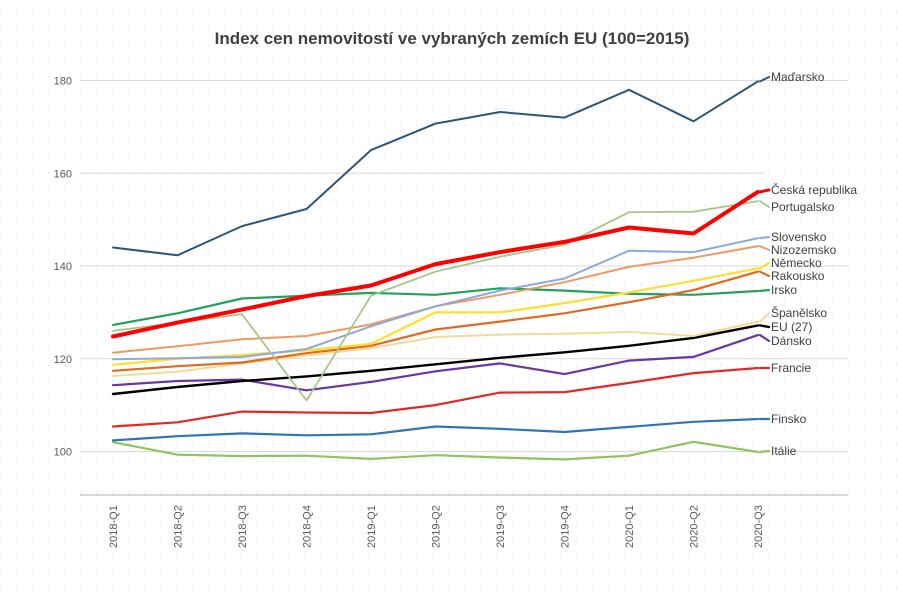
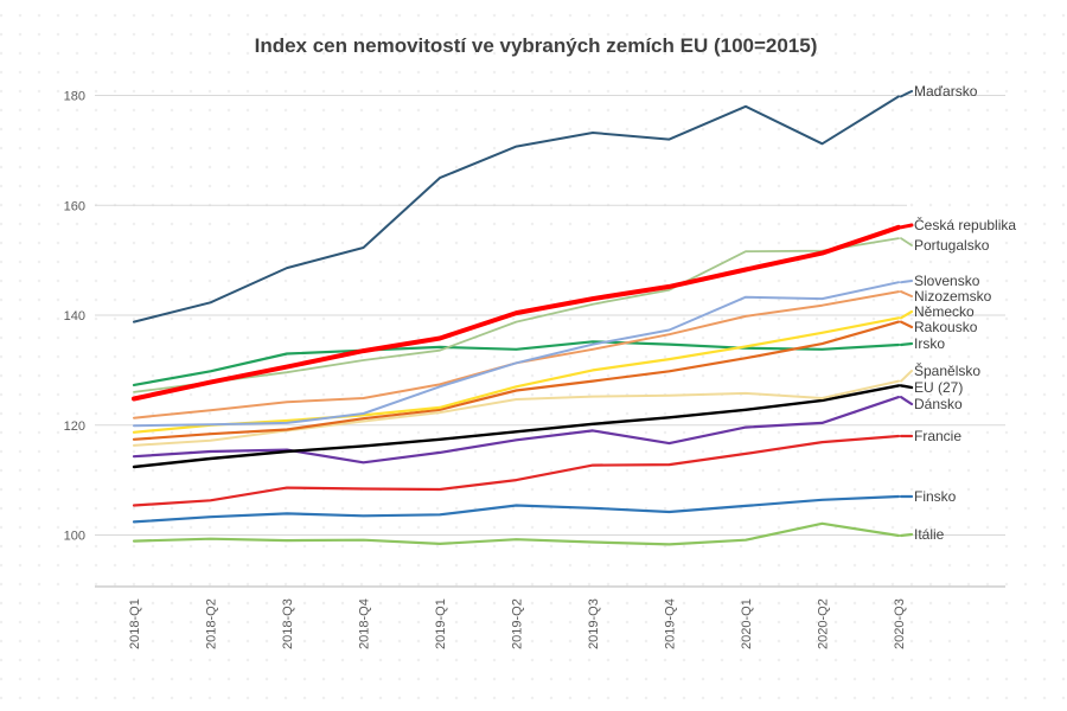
Maďarsko/2018-Q1: 144 -> 139
Itálie/2018-Q1: 102 -> 99
Portugalsko/2018-Q4: 111 -> 132
Německo/2019-Q2: 130 -> 127
Česká republika/2020-Q2: 147 -> 151
